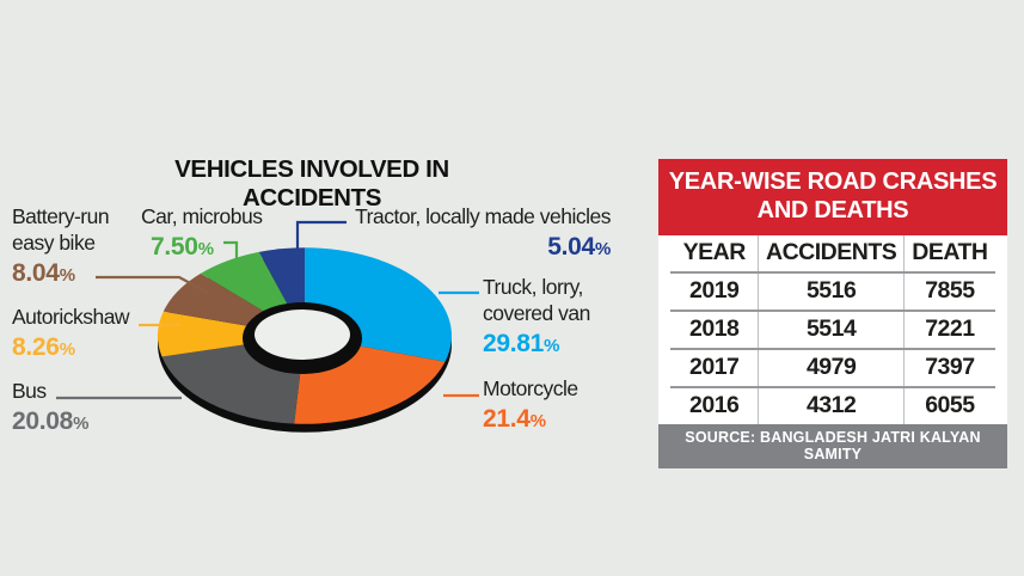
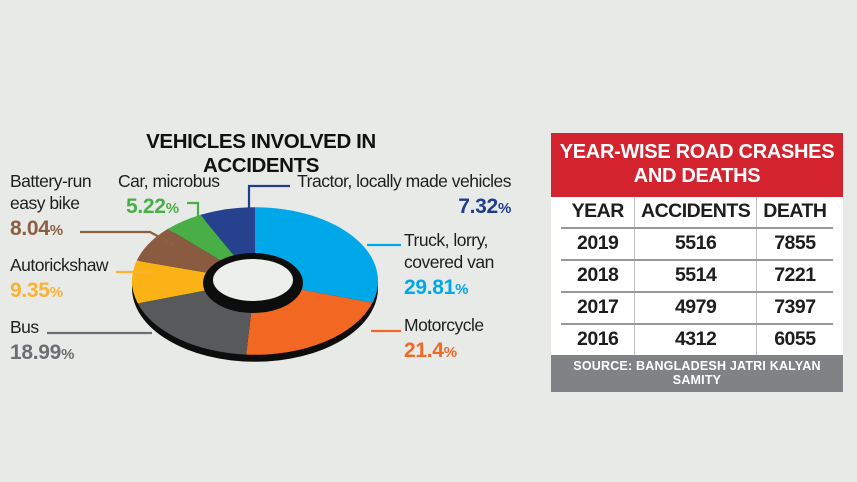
Bus: 20.08 -> 18.99
Autorickshaw: 8.26 -> 9.35
Car, microbus: 7.50 -> 5.22
Tractor, locally made vehicles: 5.04 -> 7.32
